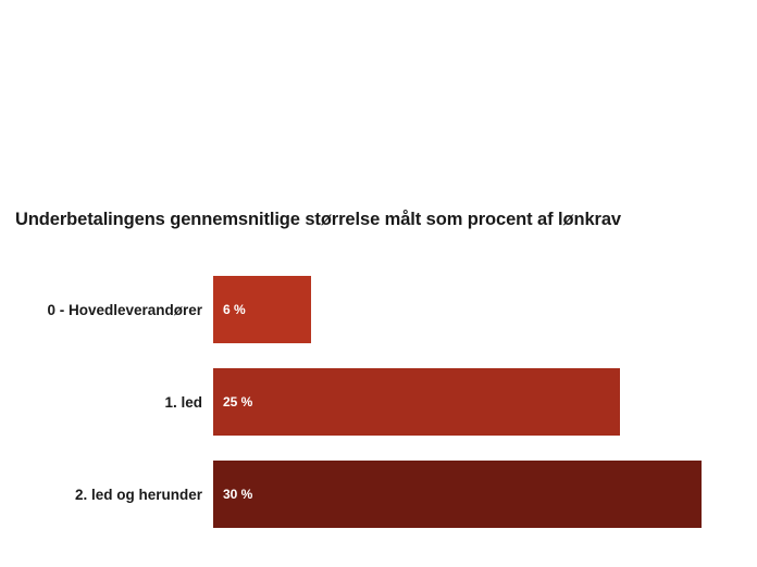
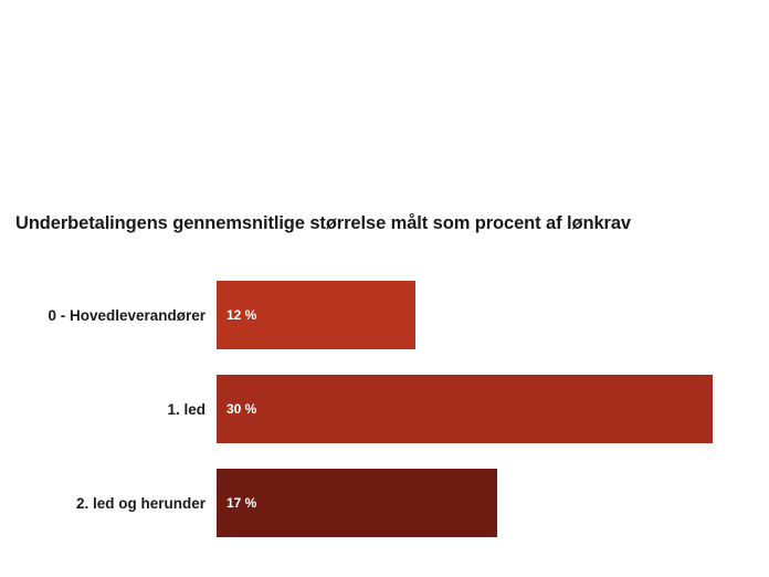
0 - Hovedleverandører: 6 -> 12
1. led: 25 -> 30
2. led og herunder: 30 -> 17
